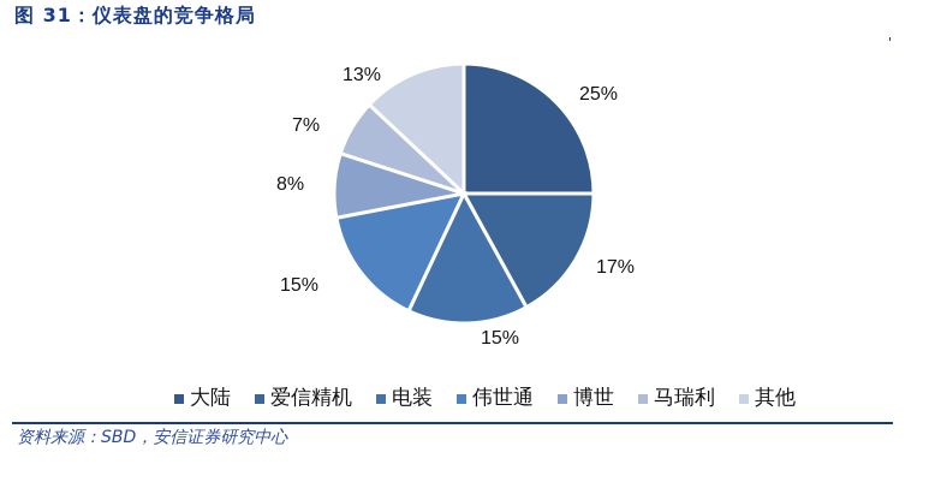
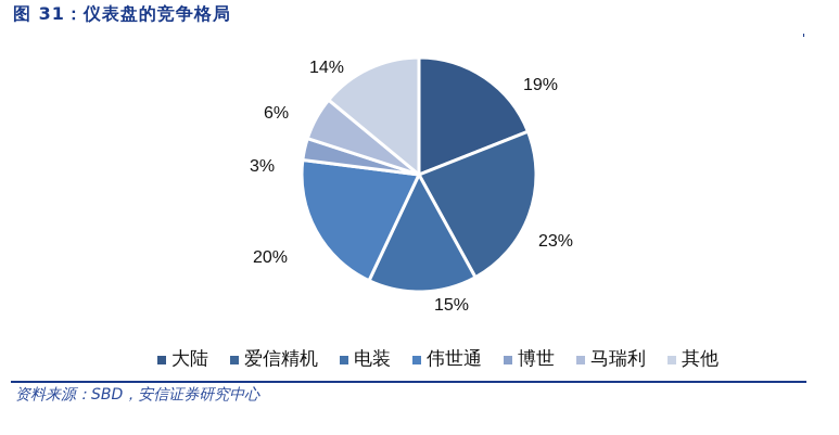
大陆: 25% -> 19%
爱信精机: 17% -> 23%
伟世通: 15% -> 20%
博世: 8% -> 3%
马瑞利: 7% -> 6%
其他: 13% -> 14%
